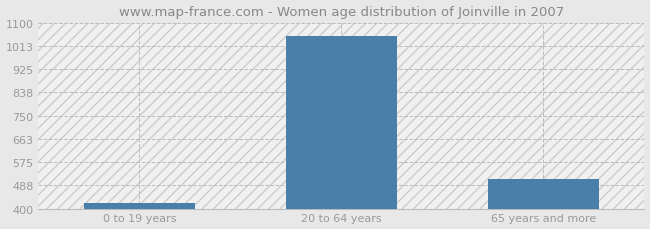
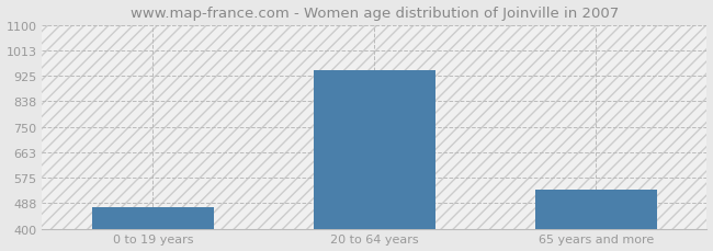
0 to 19 years: 421 -> 475
20 to 64 years: 1049 -> 945
65 years and more: 510 -> 535
